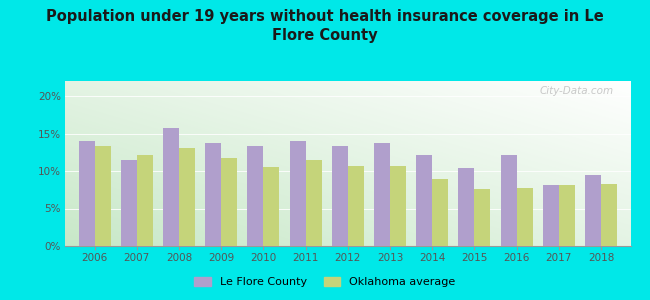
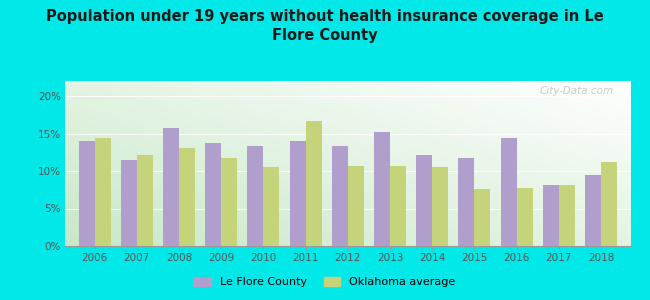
Oklahoma average/2006: 13.3% -> 14.4%
Oklahoma average/2011: 11.5% -> 16.6%
Le Flore County/2013: 13.8% -> 15.2%
Oklahoma average/2014: 9.0% -> 10.6%
Le Flore County/2015: 10.4% -> 11.8%
Le Flore County/2016: 12.1% -> 14.4%
Oklahoma average/2018: 8.3% -> 11.2%
